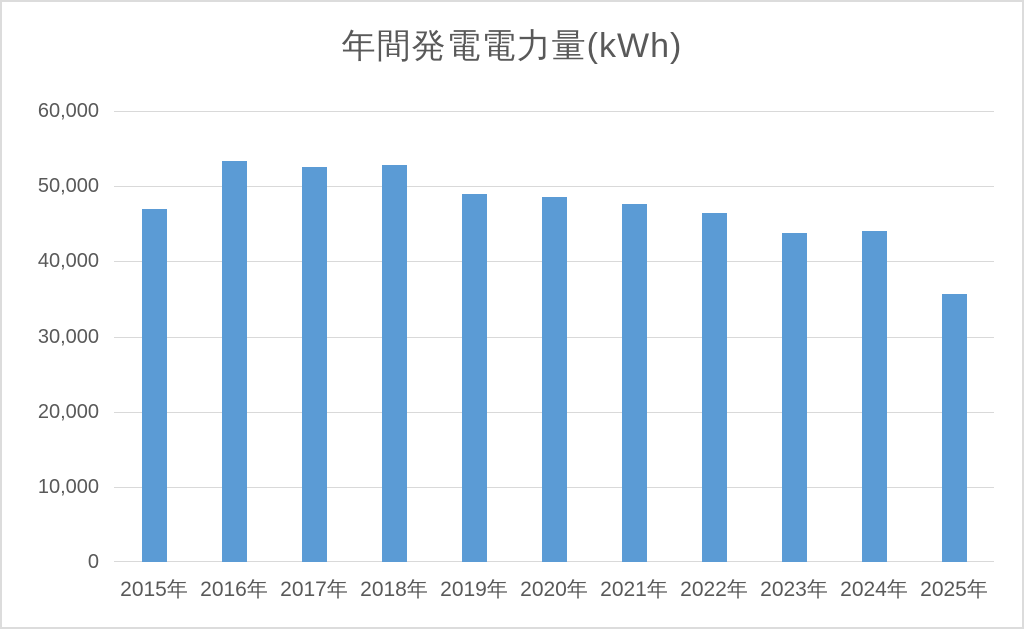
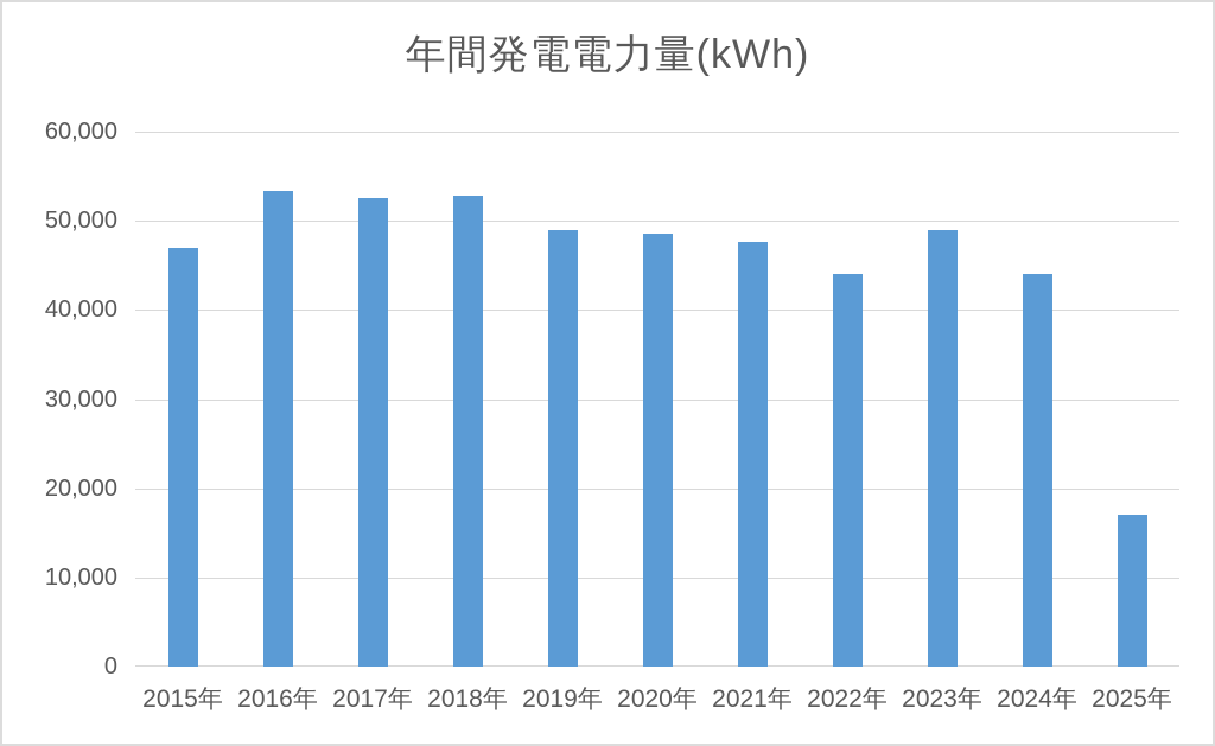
2022年: 46000 -> 44000
2023年: 44000 -> 49000
2025年: 36000 -> 17000
